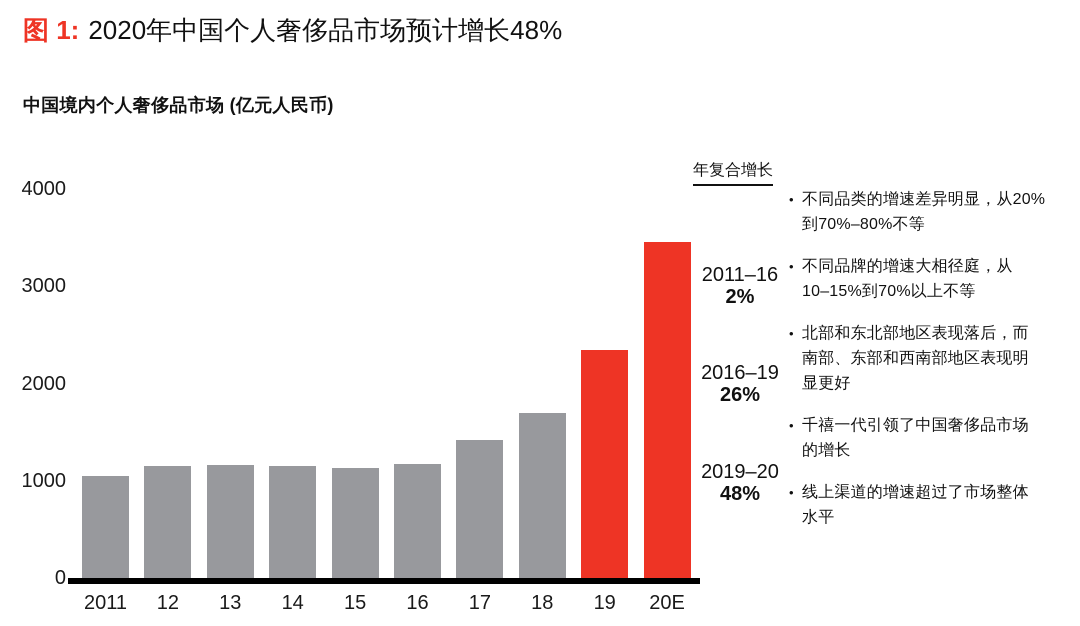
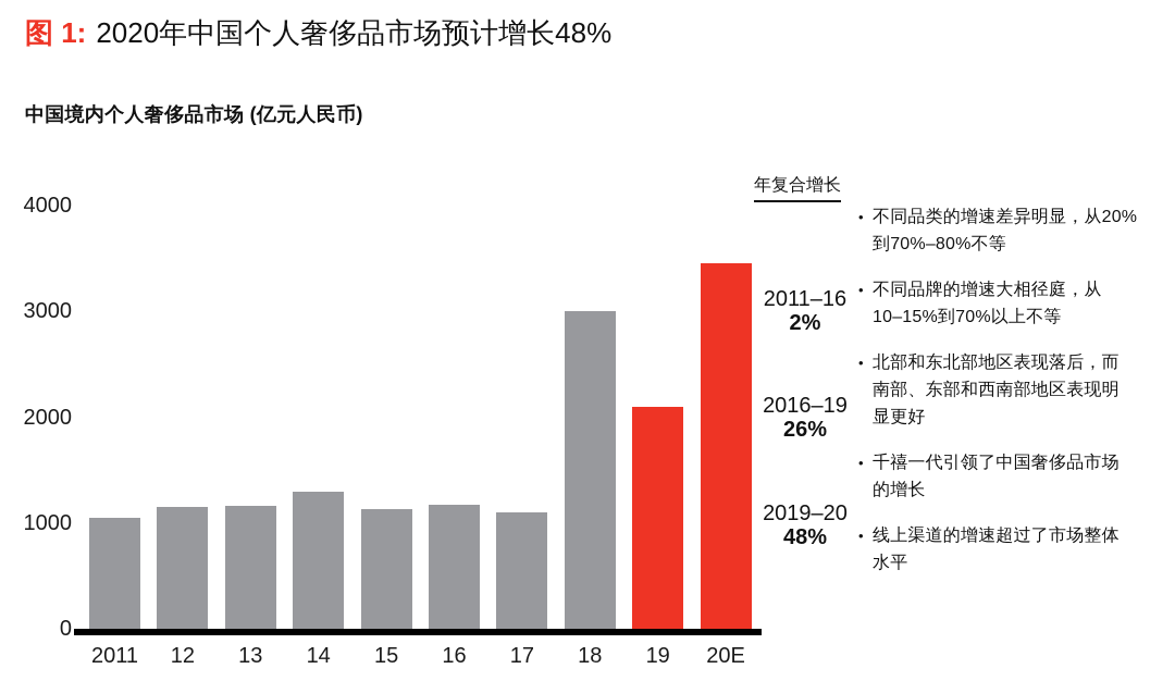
14: 1200 -> 1300
17: 1400 -> 1100
18: 1700 -> 3000
19: 2300 -> 2100
